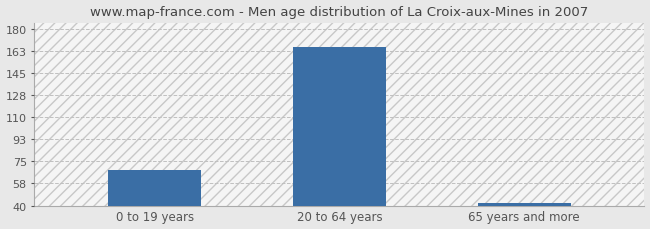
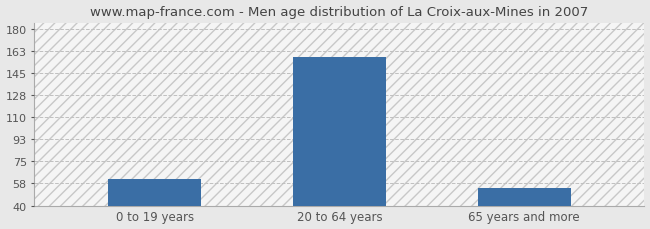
0 to 19 years: 68 -> 61
20 to 64 years: 166 -> 158
65 years and more: 42 -> 54
